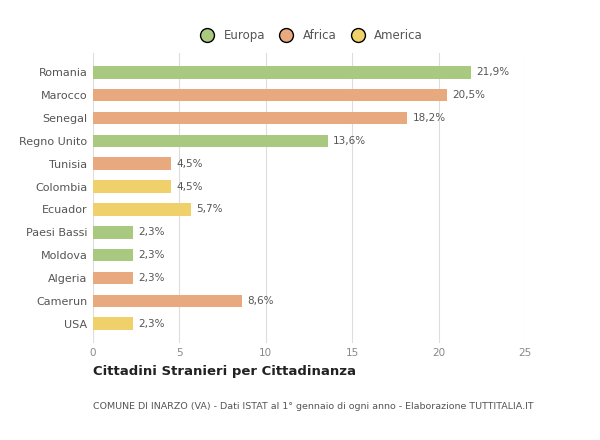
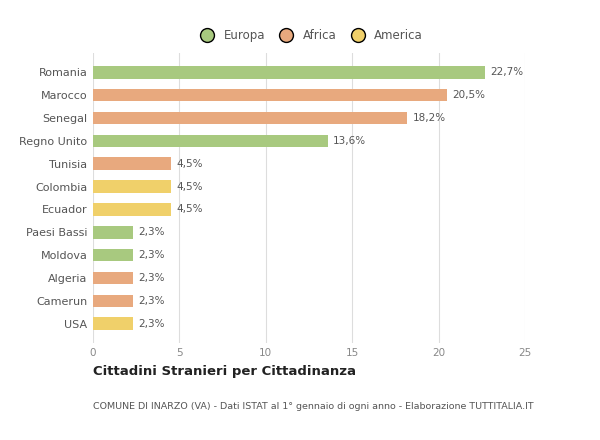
Romania: 21,9% -> 22,7%
Ecuador: 5,7% -> 4,5%
Camerun: 8,6% -> 2,3%
